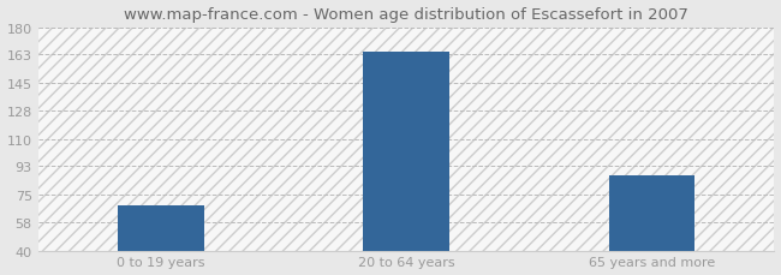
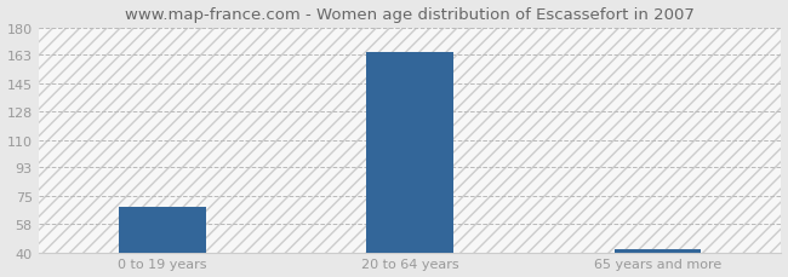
65 years and more: 87 -> 42
